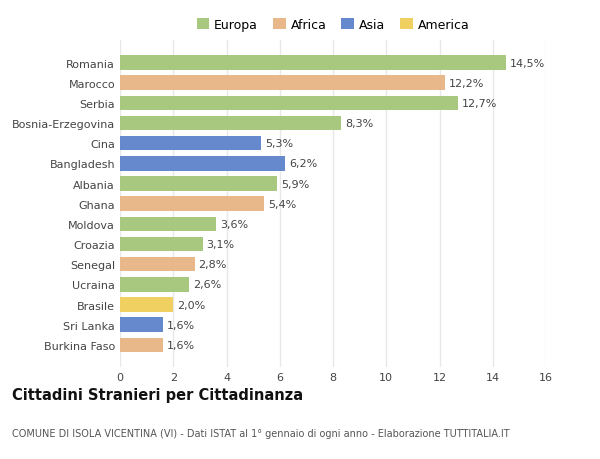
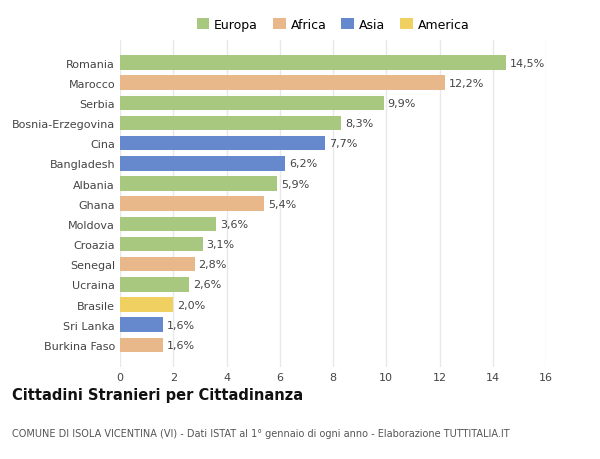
Serbia: 12,7% -> 9,9%
Cina: 5,3% -> 7,7%
